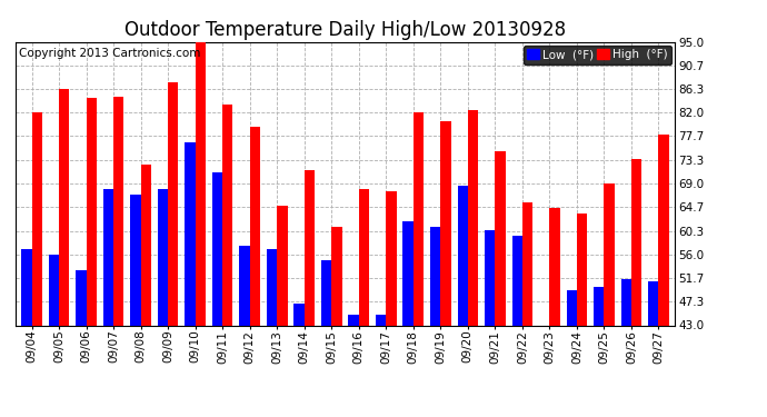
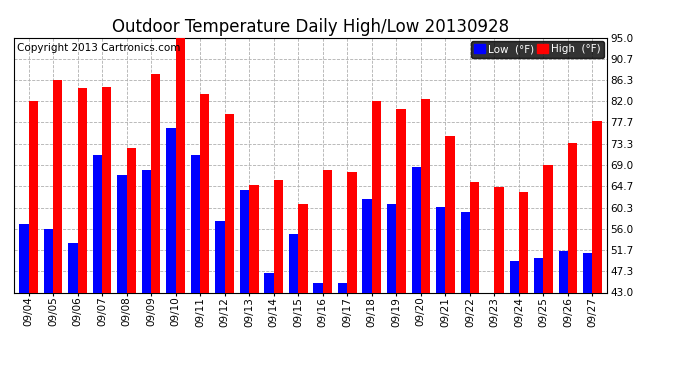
Low (°F)/09/07: 68.0 -> 71.0
Low (°F)/09/13: 57.0 -> 64.0
High (°F)/09/14: 71.5 -> 66.0
